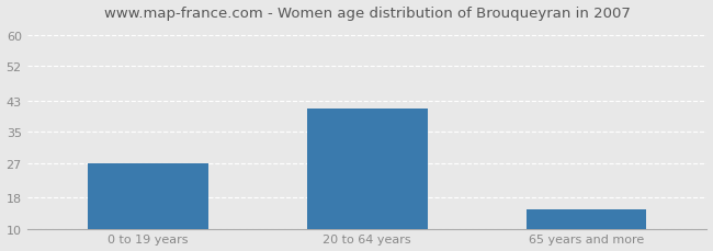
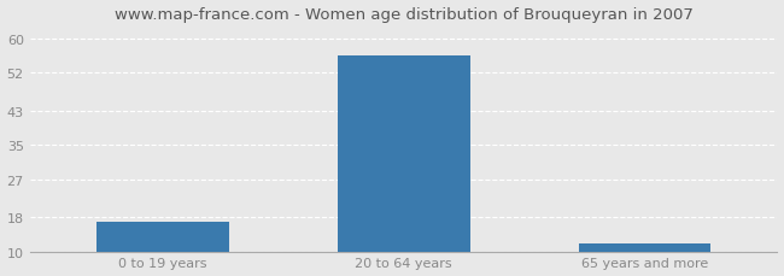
0 to 19 years: 27 -> 17
20 to 64 years: 41 -> 56
65 years and more: 15 -> 12
